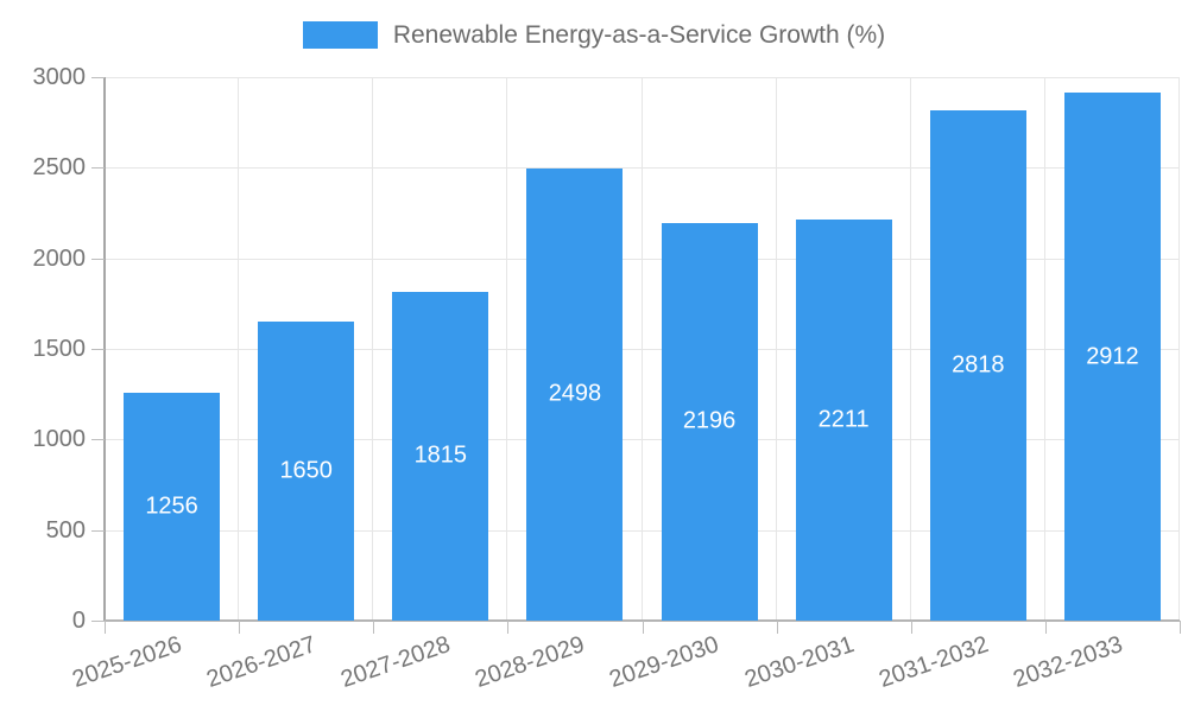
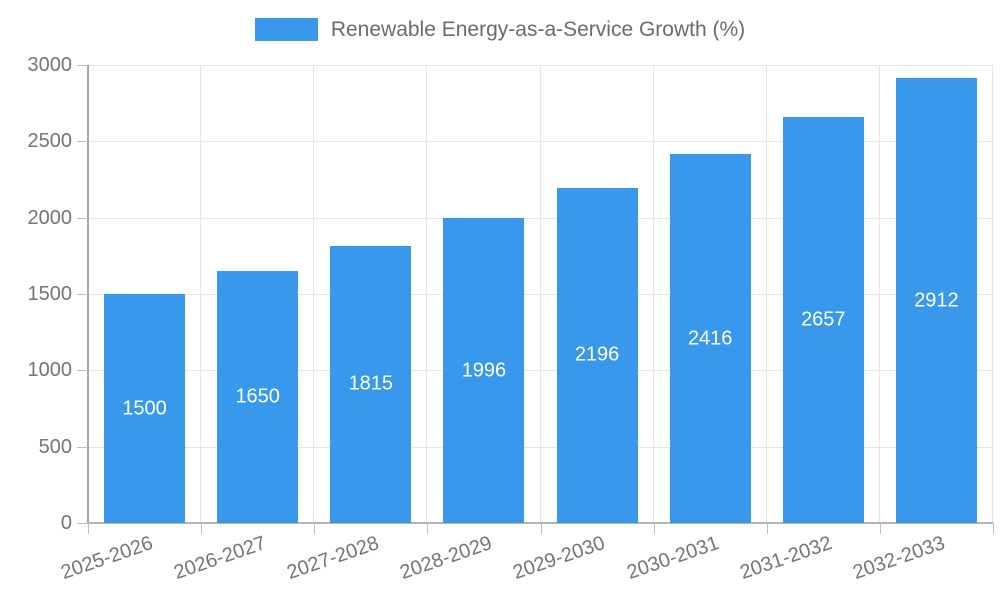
2025-2026: 1256 -> 1500
2028-2029: 2498 -> 1996
2030-2031: 2211 -> 2416
2031-2032: 2818 -> 2657
